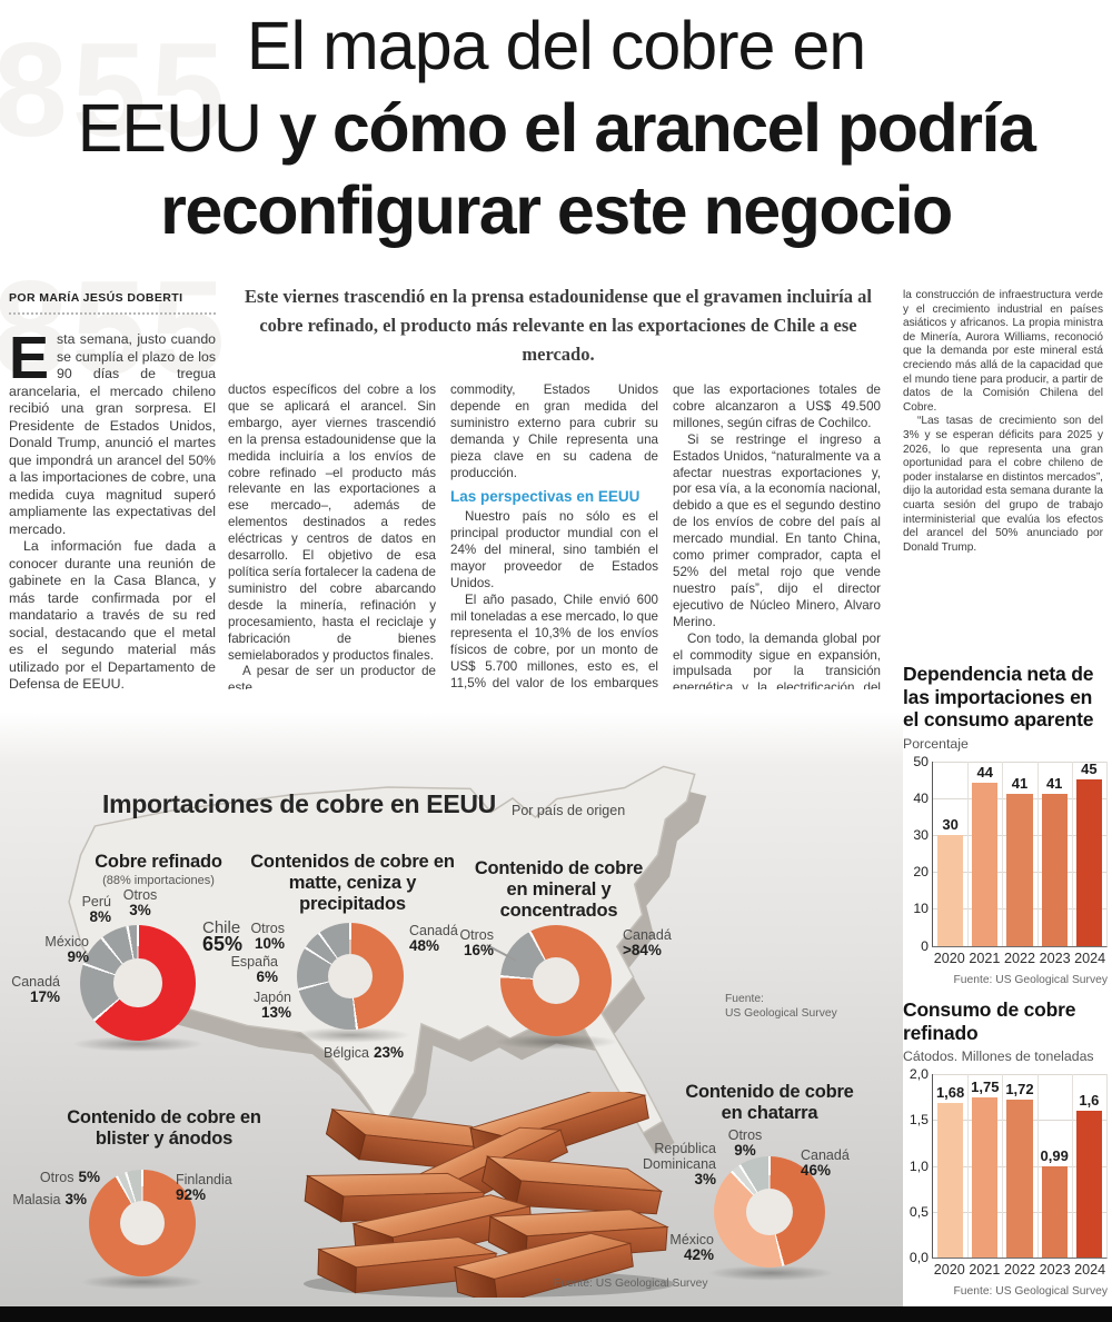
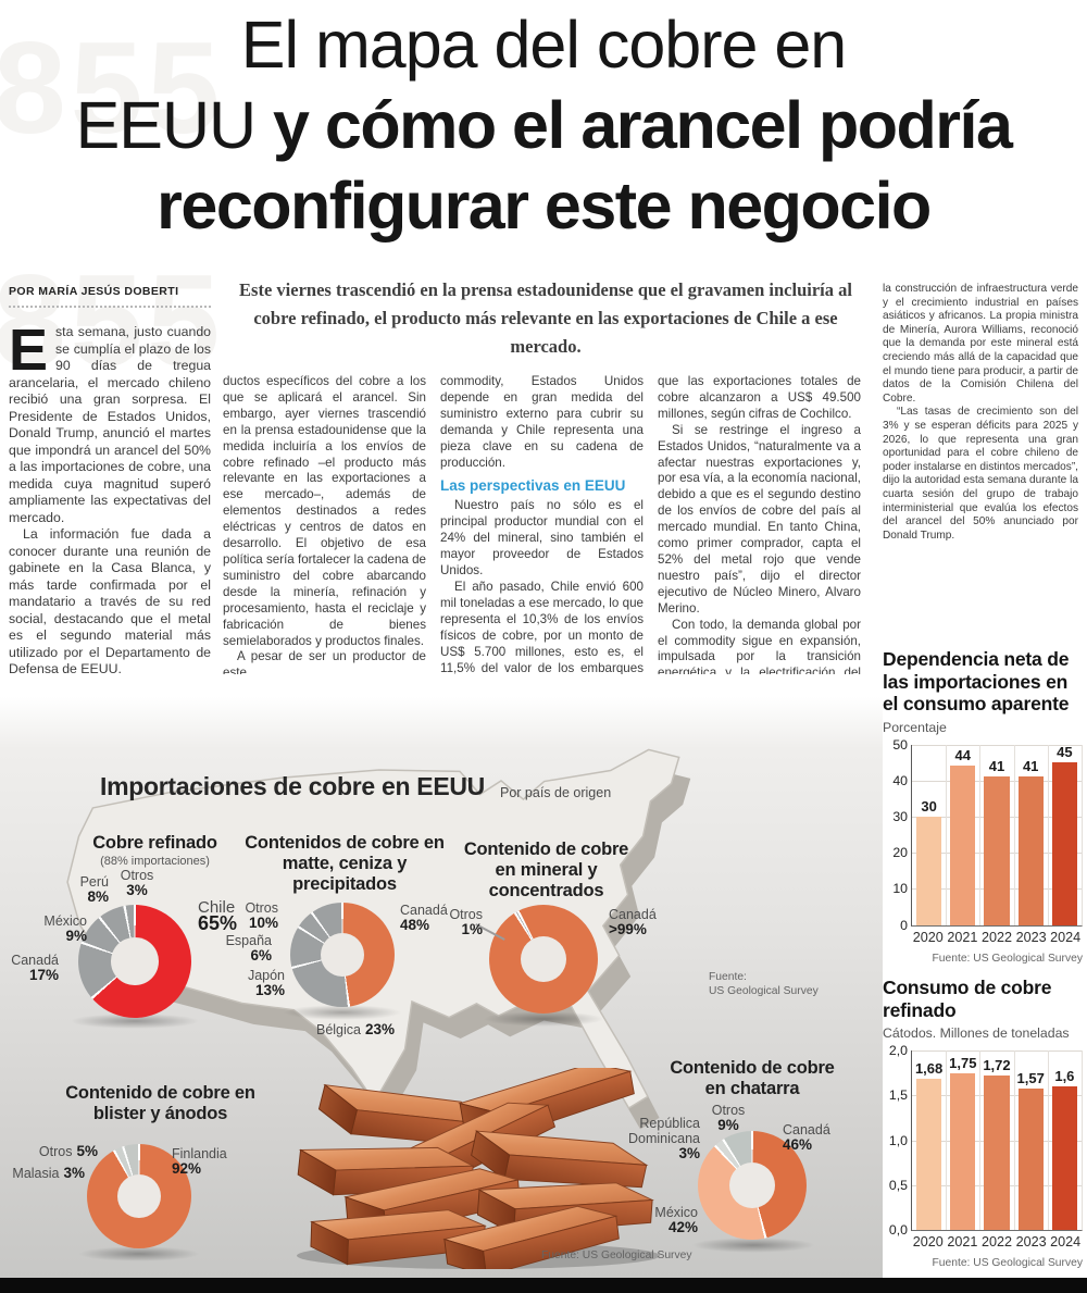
Contenido de cobre en mineral y concentrados/Canadá: 84 -> 99
Contenido de cobre en mineral y concentrados/Otros: 16% -> 1%
Consumo de cobre refinado/2023: 0,99 -> 1,57
